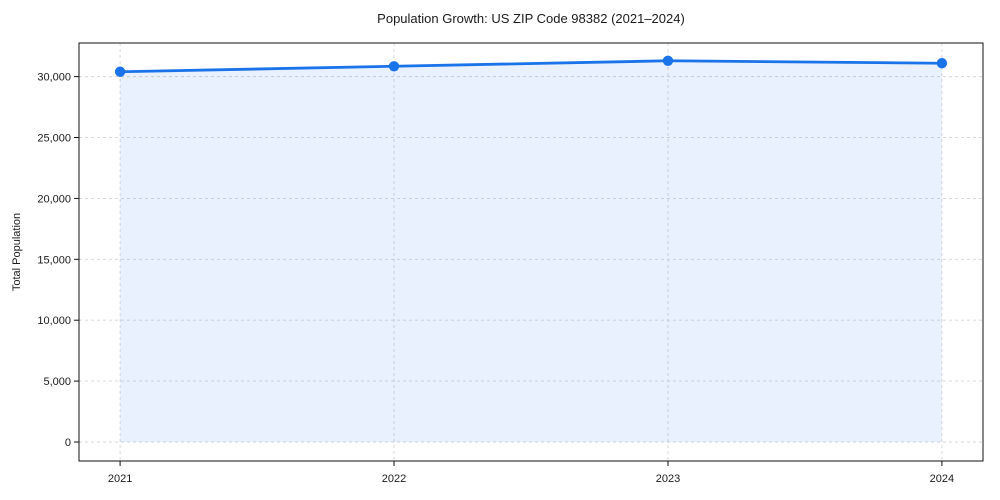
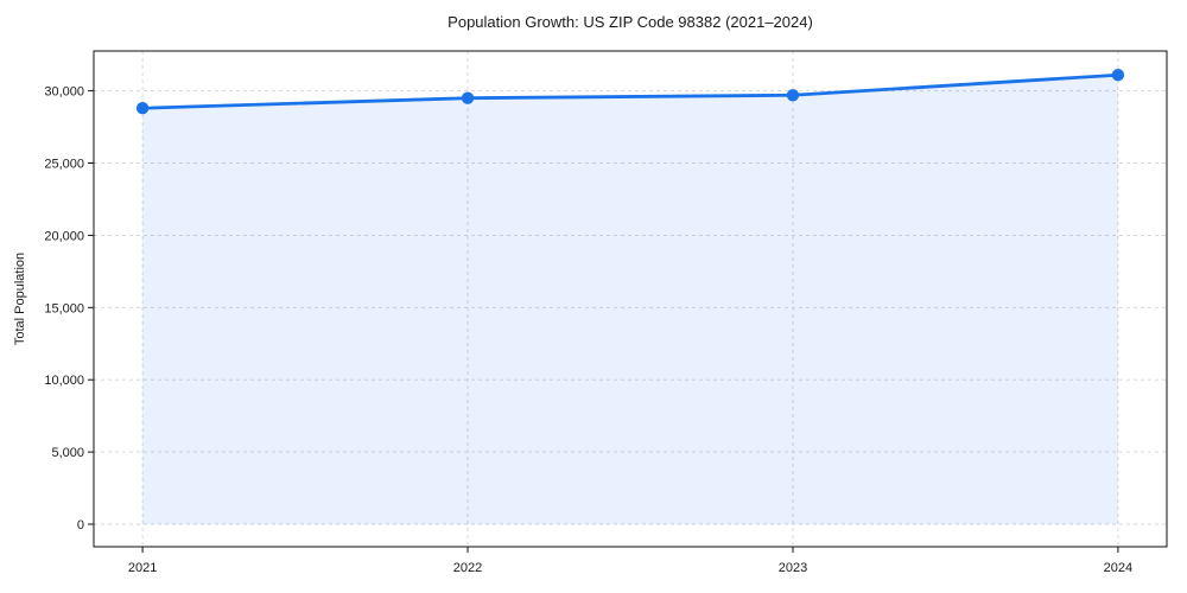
2021: 30400 -> 28800
2022: 30800 -> 29500
2023: 31300 -> 29700
